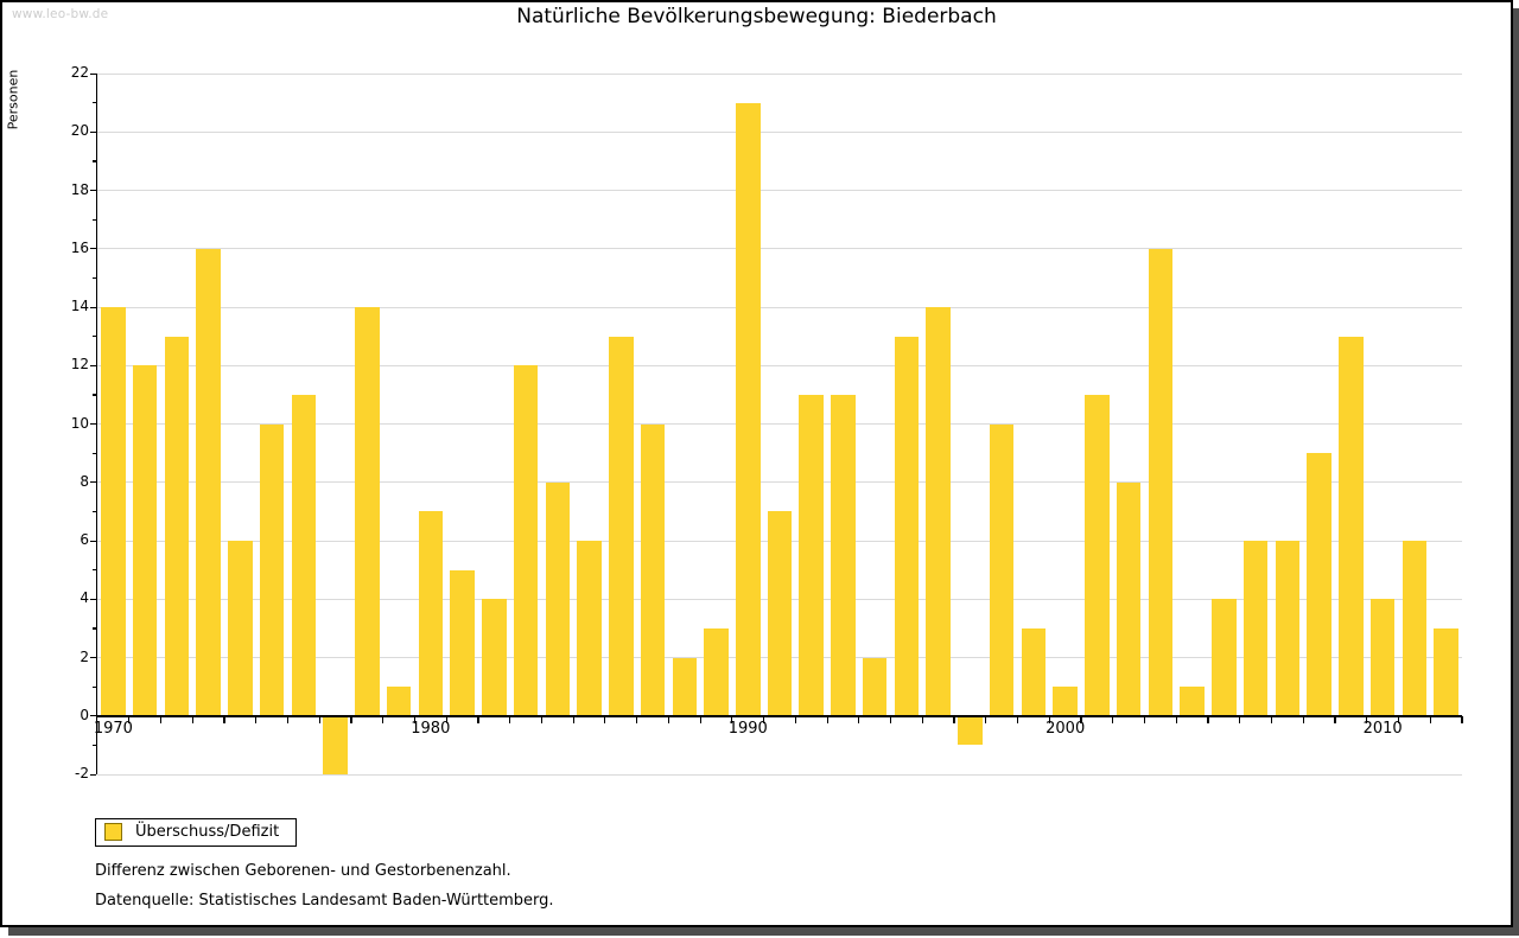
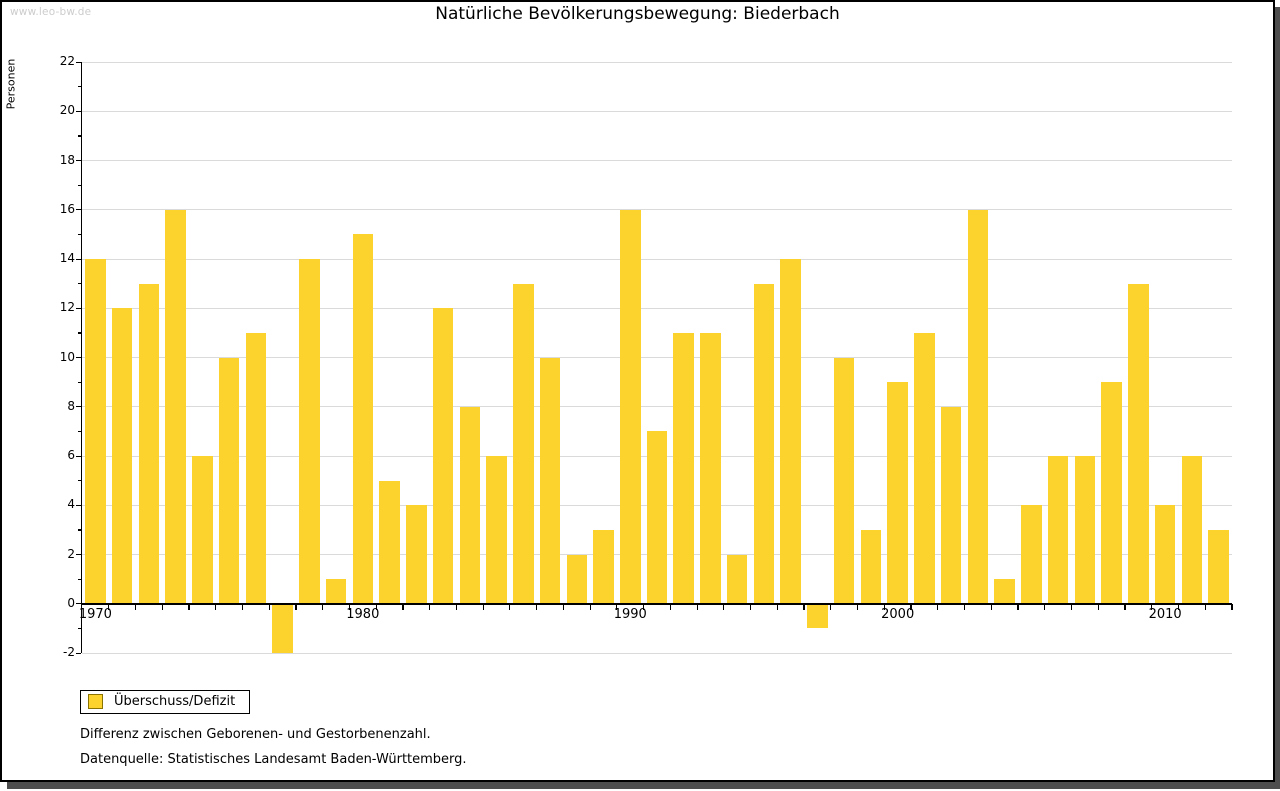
1980: 7 -> 15
1990: 21 -> 16
2000: 1 -> 9
